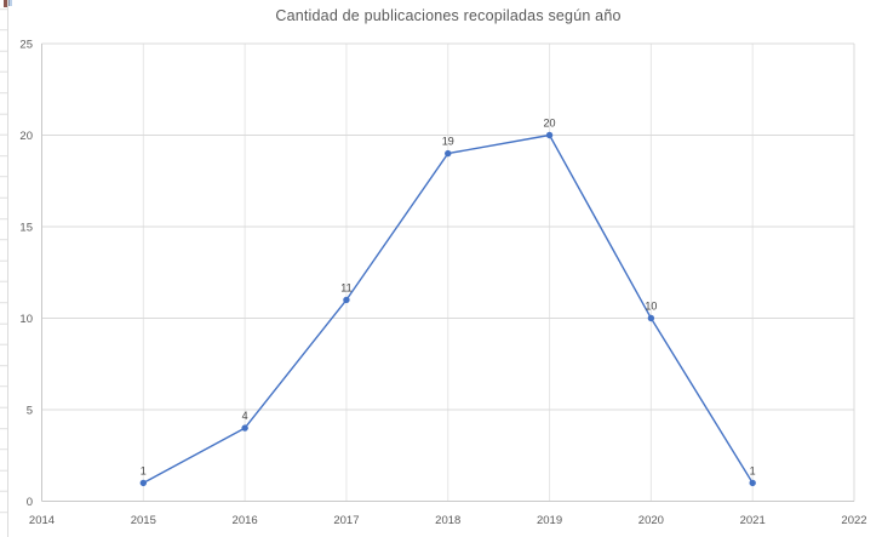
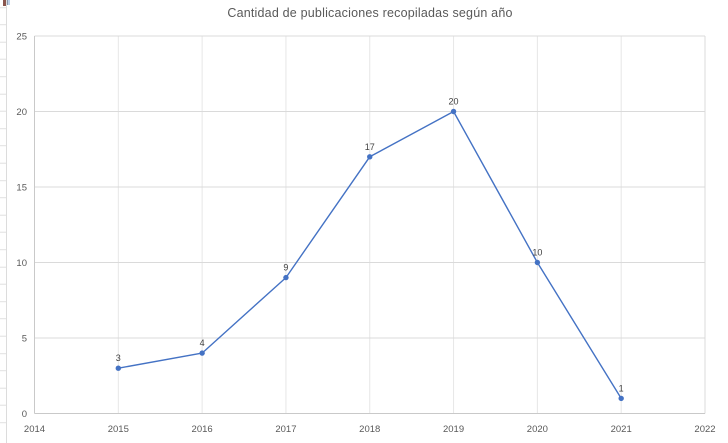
2015: 1 -> 3
2017: 11 -> 9
2018: 19 -> 17
